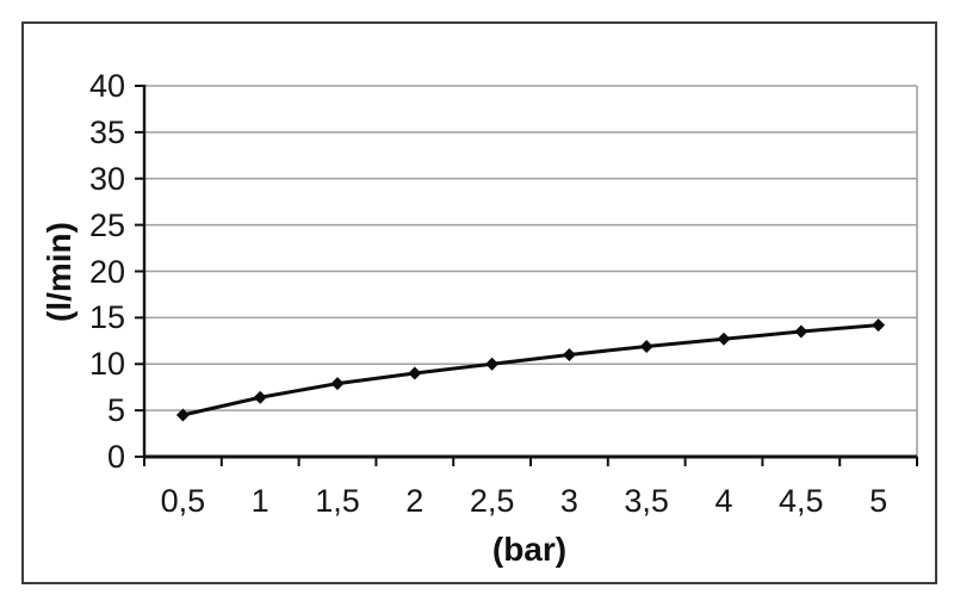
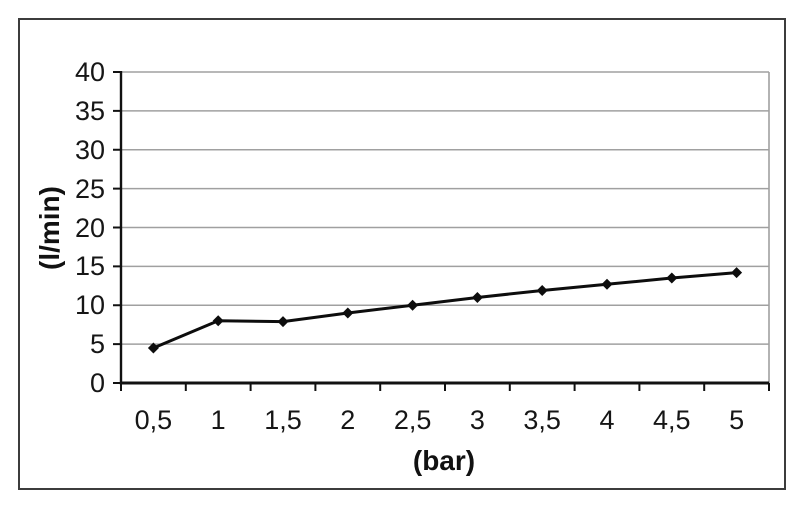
1: 6 -> 8
